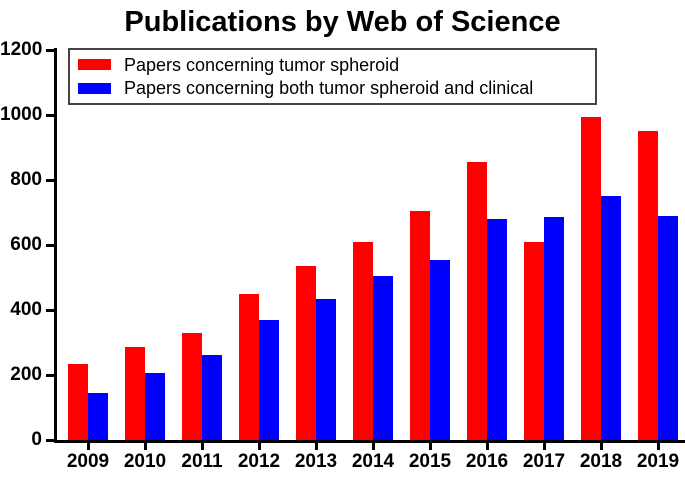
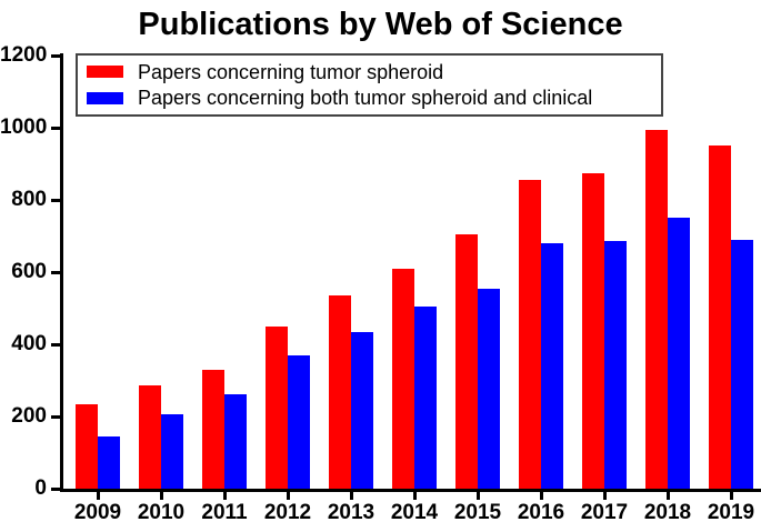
Papers concerning tumor spheroid/2017: 610 -> 880
